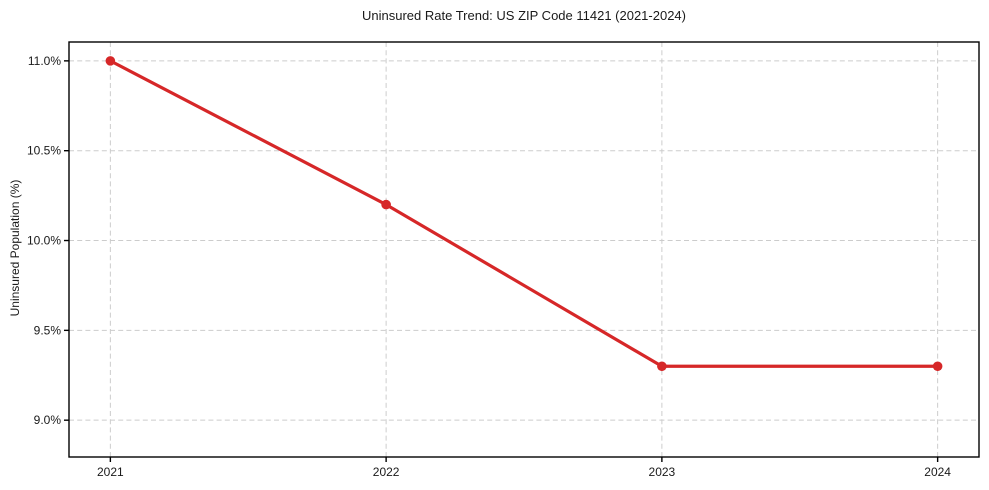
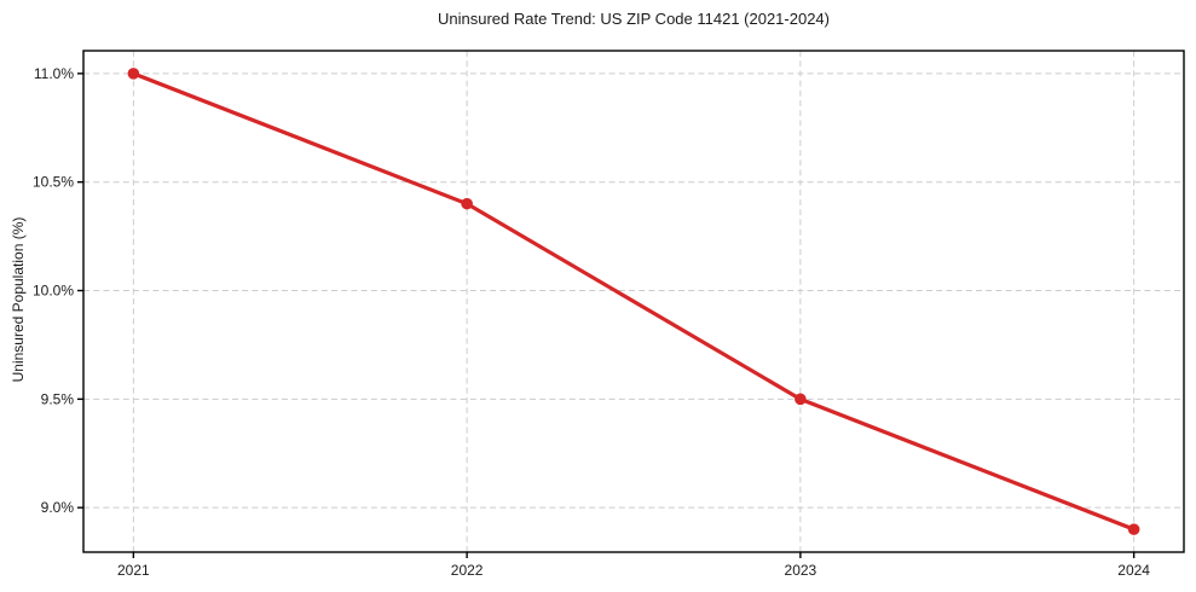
2022: 10.2% -> 10.4%
2023: 9.3% -> 9.5%
2024: 9.3% -> 8.9%
